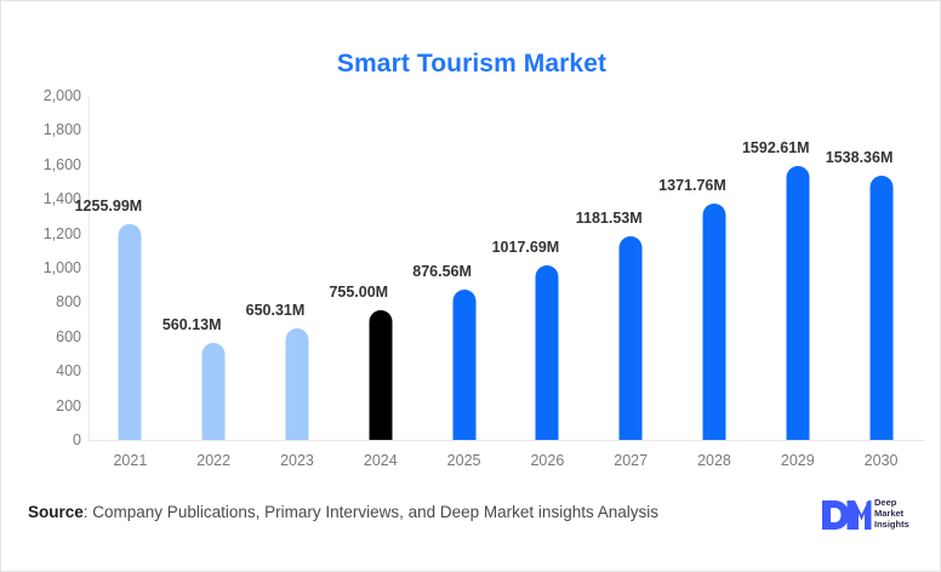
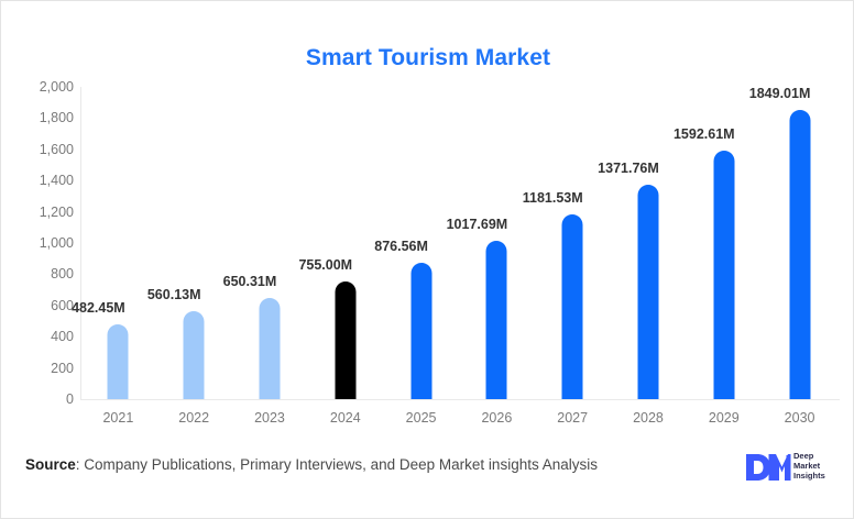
2021: 1255.99M -> 482.45M
2030: 1538.36M -> 1849.01M
